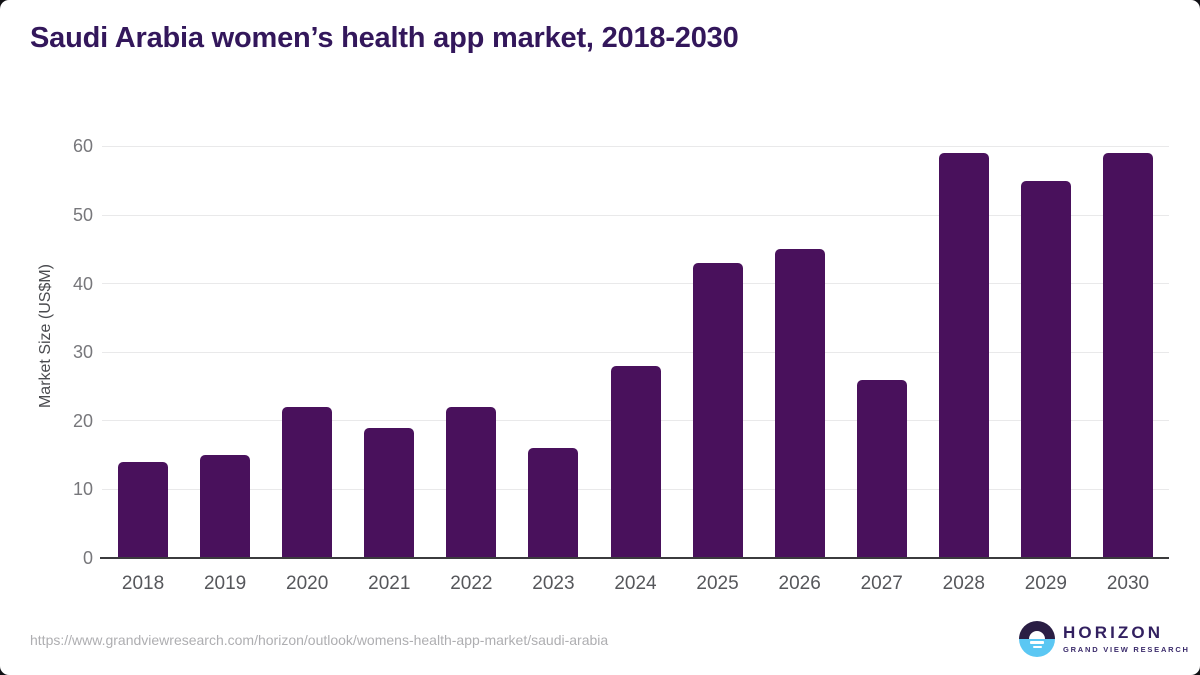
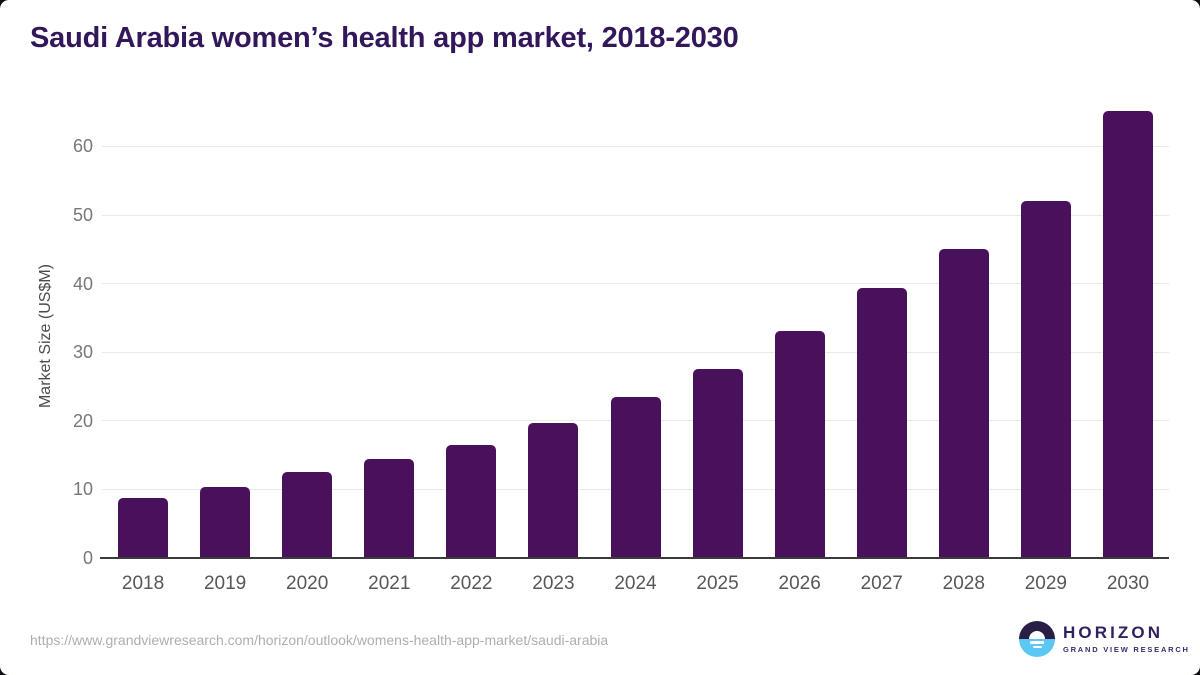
2018: 14 -> 9
2019: 15 -> 10
2020: 22 -> 13
2021: 19 -> 14
2022: 22 -> 16
2023: 16 -> 20
2024: 28 -> 23
2025: 43 -> 28
2026: 45 -> 33
2027: 26 -> 39
2028: 59 -> 45
2029: 55 -> 52
2030: 59 -> 65
